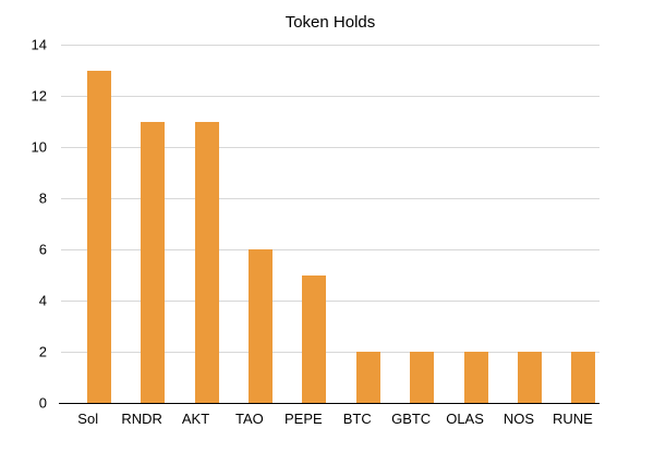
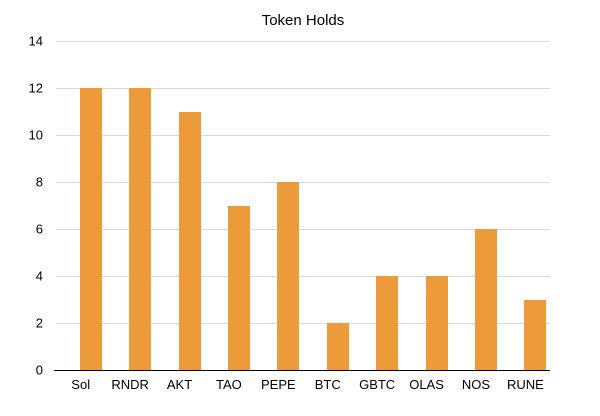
Sol: 13 -> 12
RNDR: 11 -> 12
TAO: 6 -> 7
PEPE: 5 -> 8
GBTC: 2 -> 4
OLAS: 2 -> 4
NOS: 2 -> 6
RUNE: 2 -> 3
